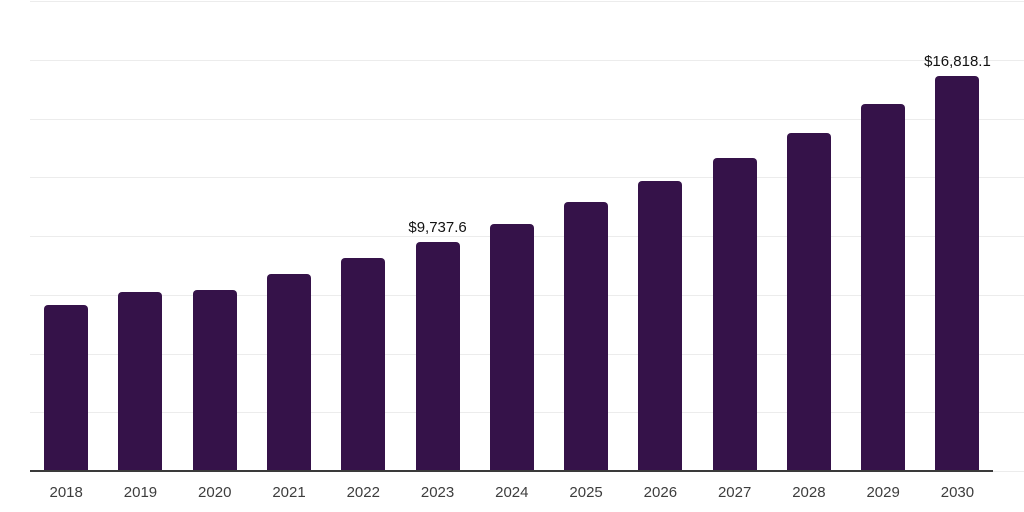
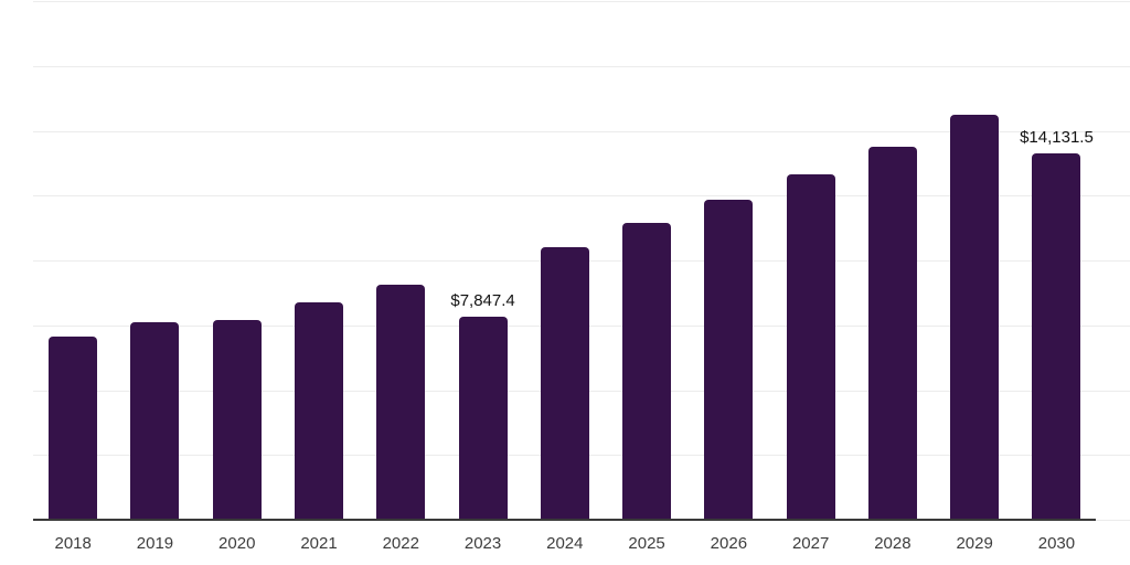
2023: $9,737.6 -> $7,847.4
2030: $16,818.1 -> $14,131.5
